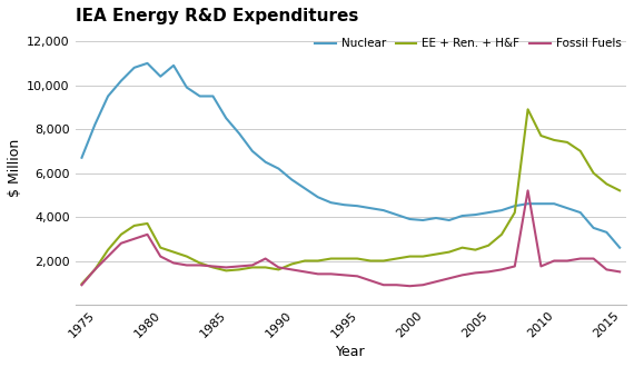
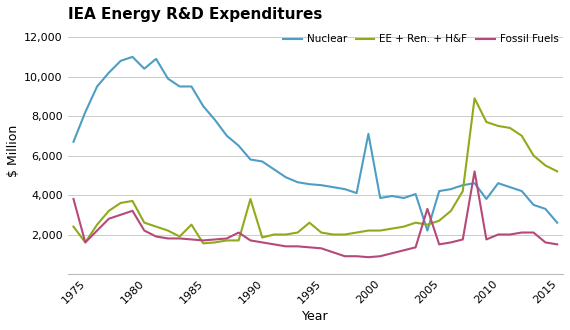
EE + Ren. + H&F/1975: 1,000 -> 2,400
Fossil Fuels/1975: 900 -> 3,800
EE + Ren. + H&F/1985: 1,700 -> 2,500
Nuclear/1990: 6,200 -> 5,800
EE + Ren. + H&F/1990: 1,600 -> 3,800
EE + Ren. + H&F/1995: 2,100 -> 2,600
Nuclear/2000: 3,900 -> 7,100
Nuclear/2005: 4,100 -> 2,200
Fossil Fuels/2005: 1,400 -> 3,300
Nuclear/2010: 4,600 -> 3,800
